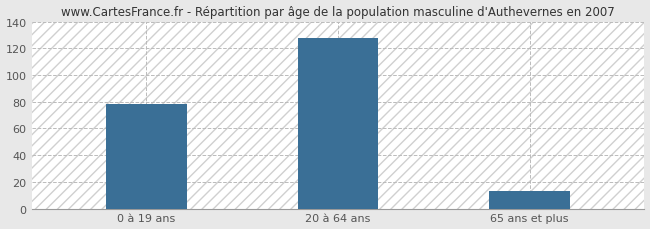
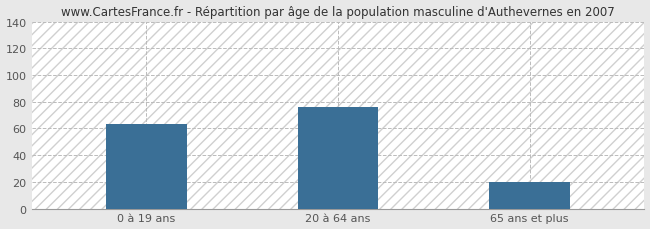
0 à 19 ans: 78 -> 63
20 à 64 ans: 128 -> 76
65 ans et plus: 13 -> 20
